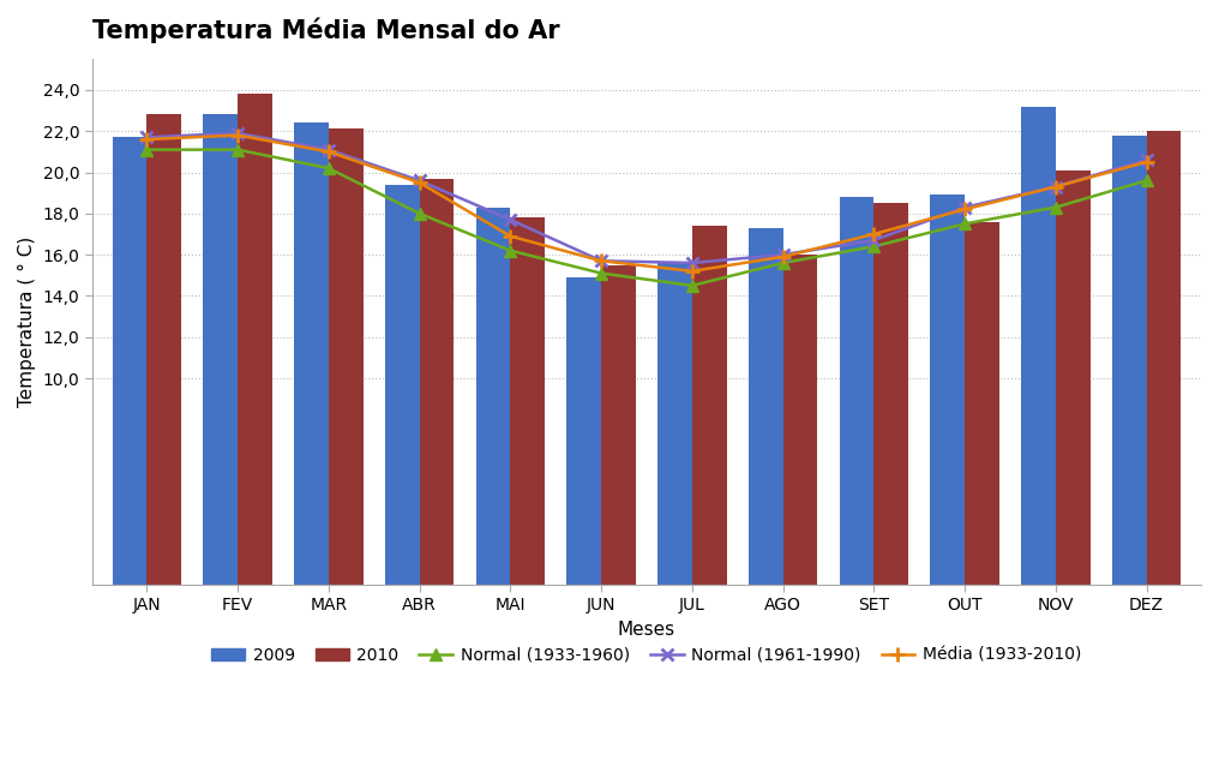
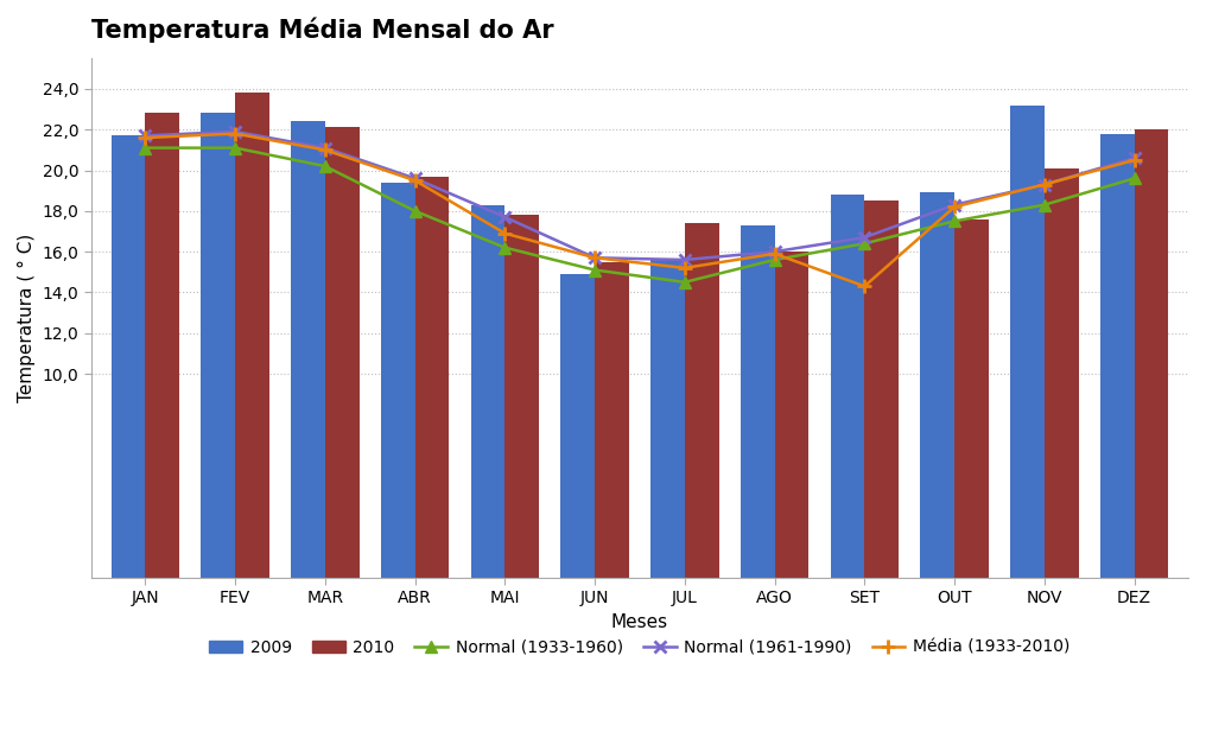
Média (1933-2010)/SET: 17,0 -> 14,3
